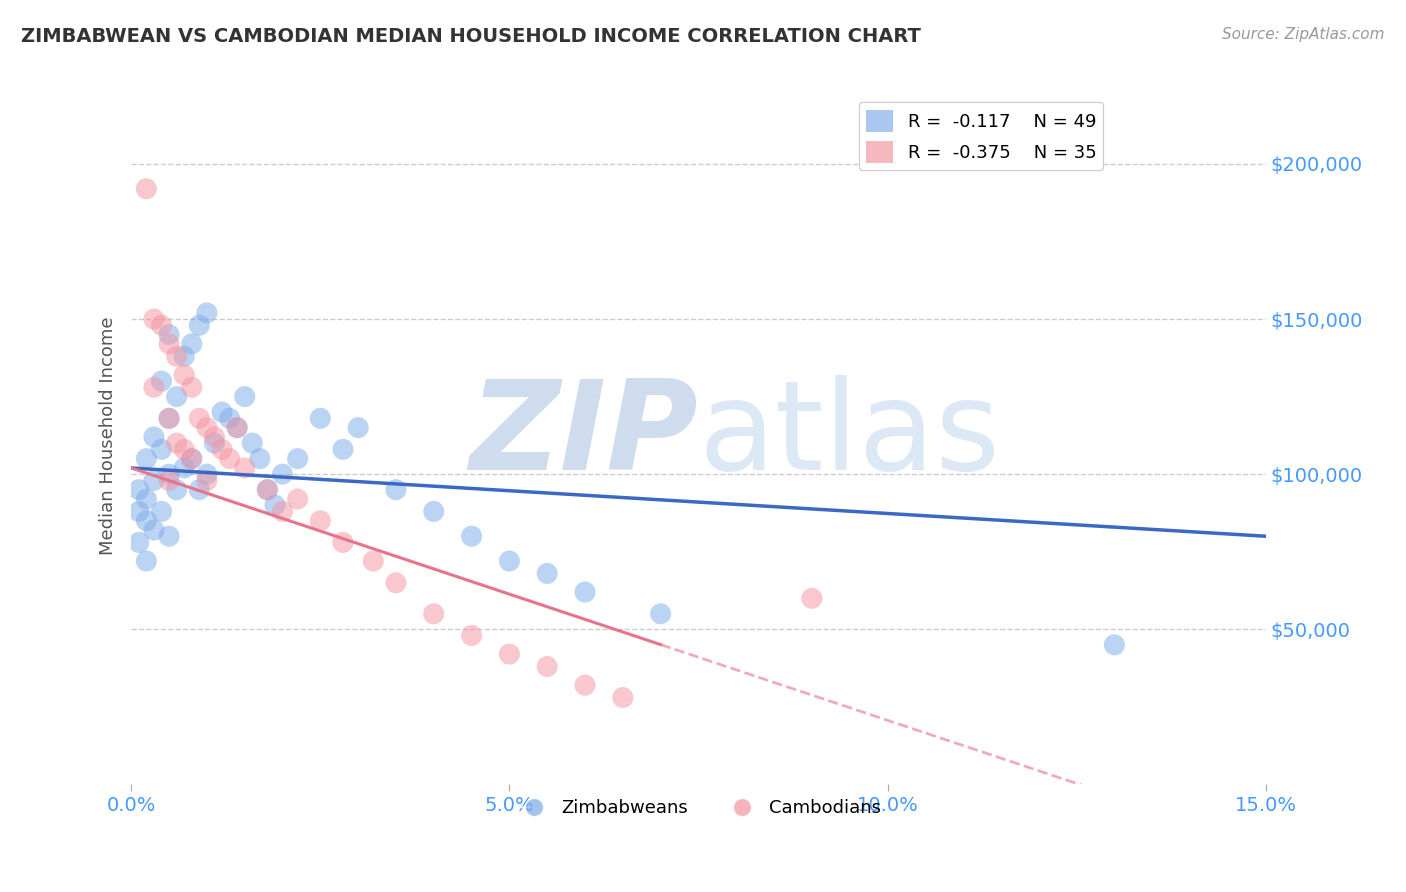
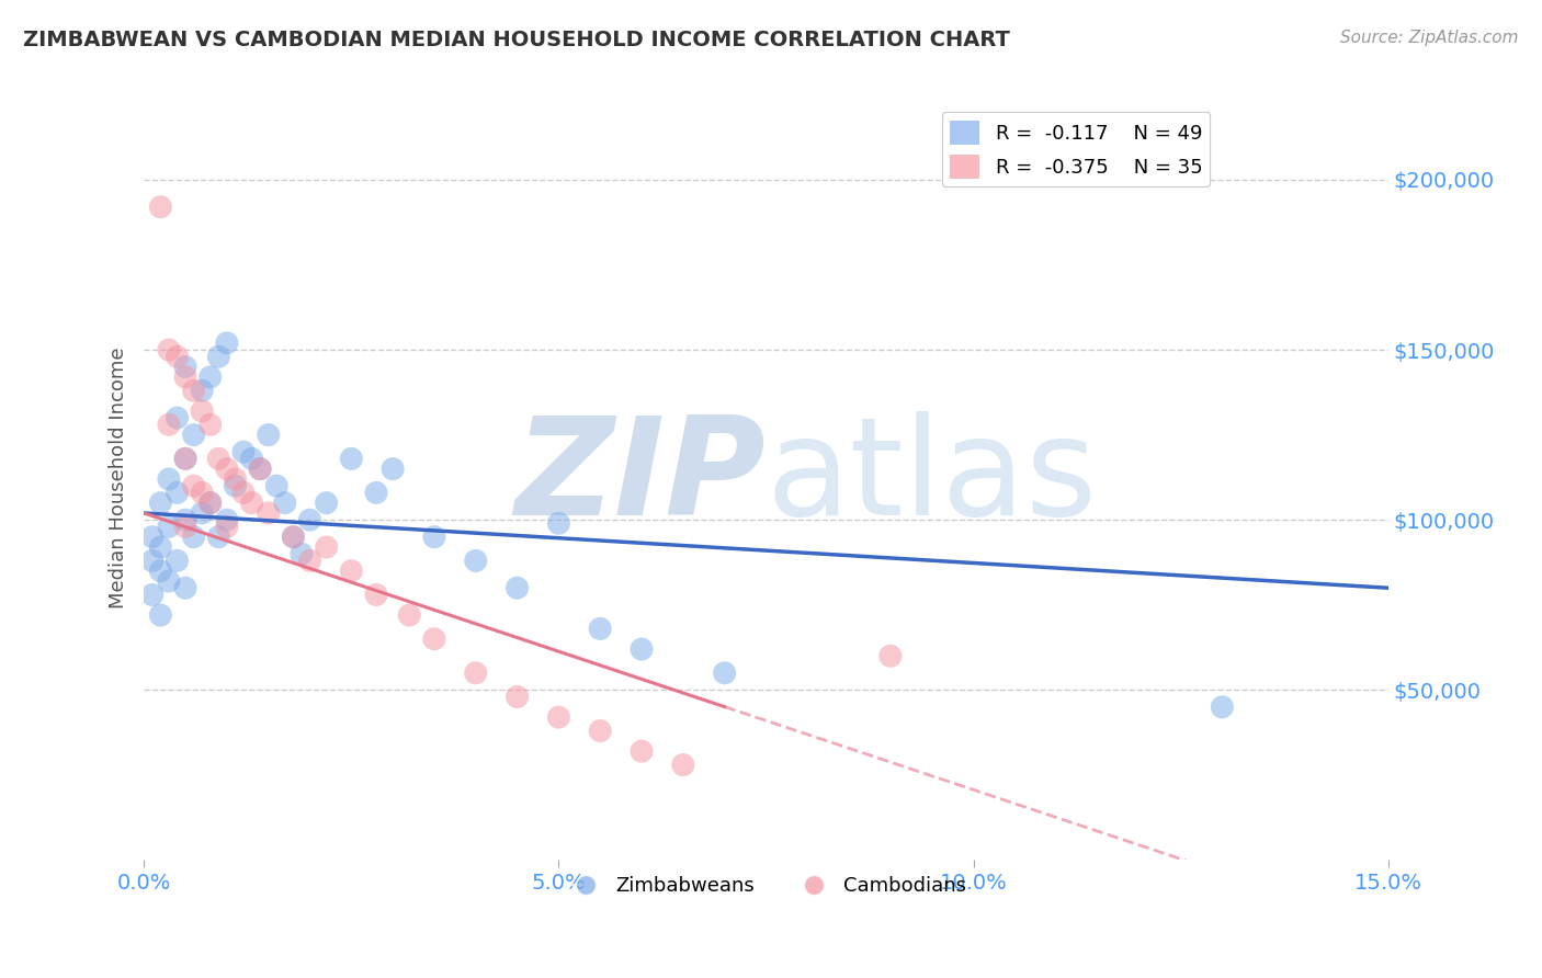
Zimbabweans/5.0%: $72,000 -> $99,000
